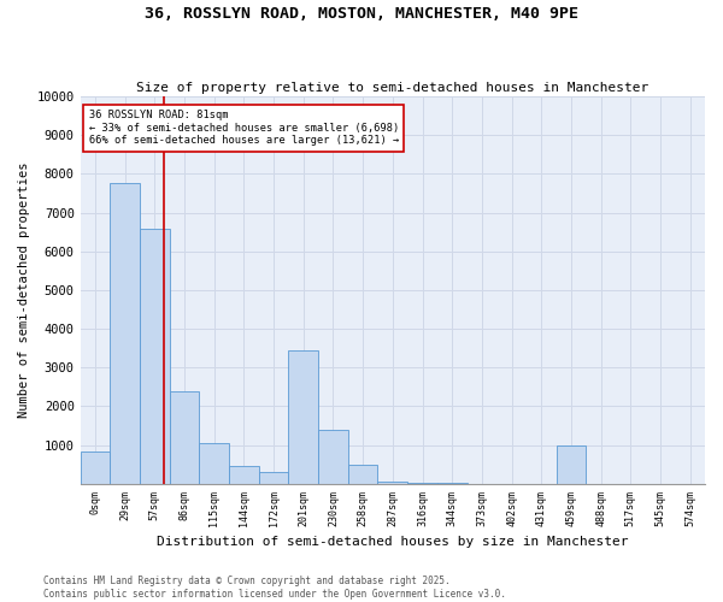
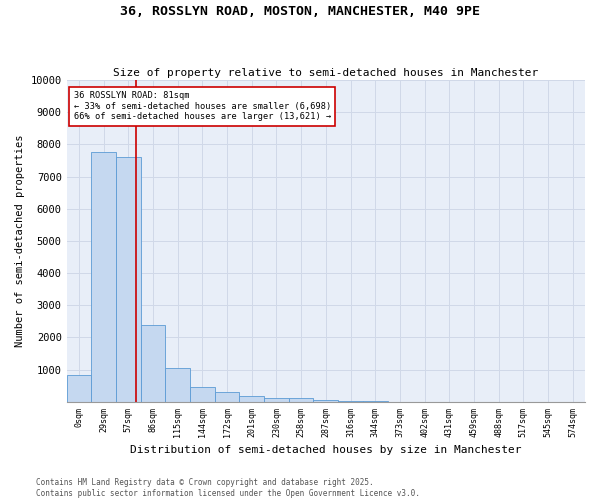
57sqm: 6600 -> 7600
201sqm: 3450 -> 180
230sqm: 1400 -> 120
258sqm: 500 -> 120
459sqm: 1000 -> 0
